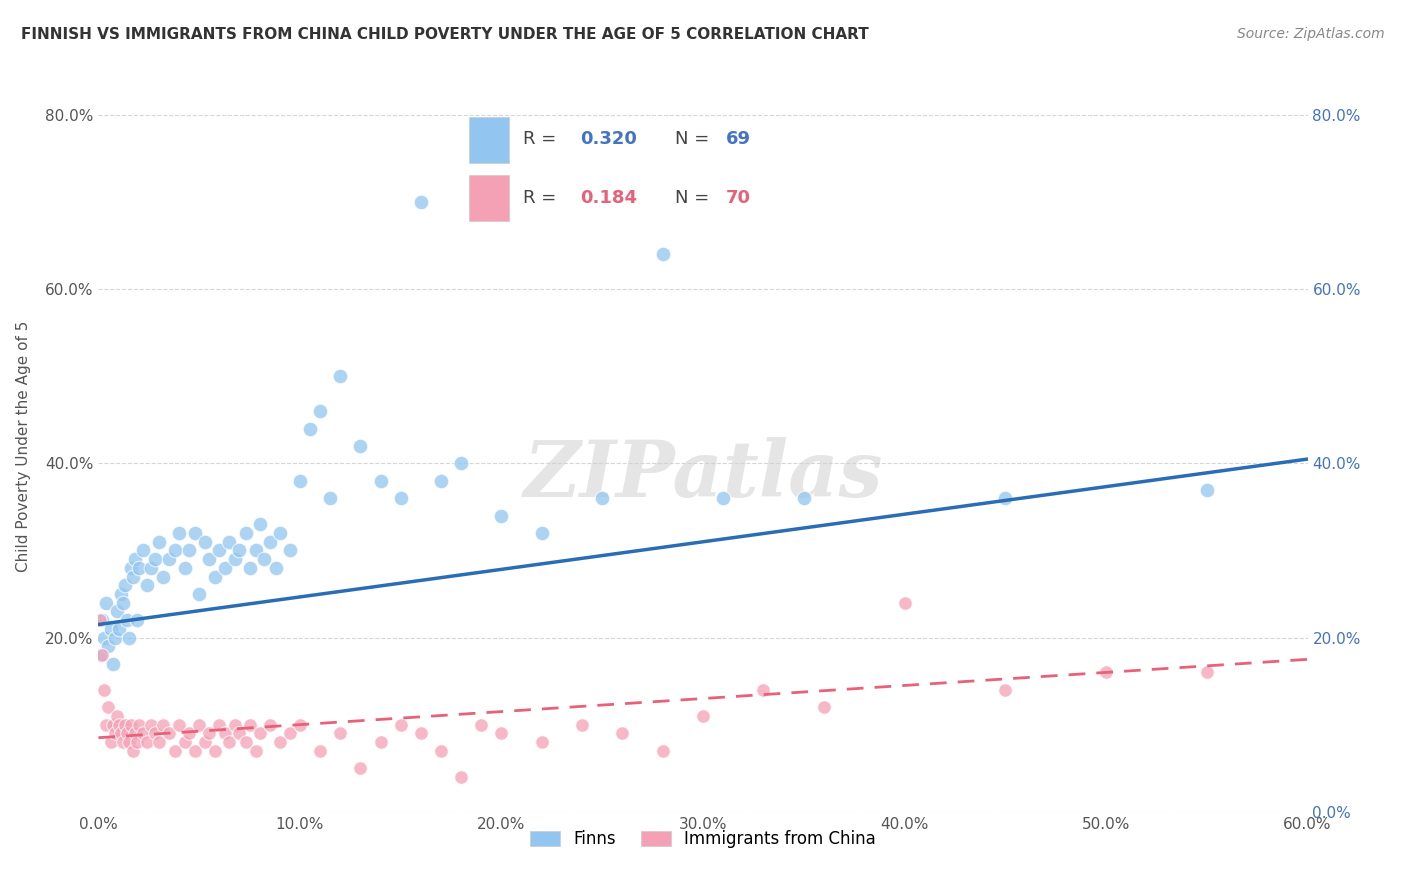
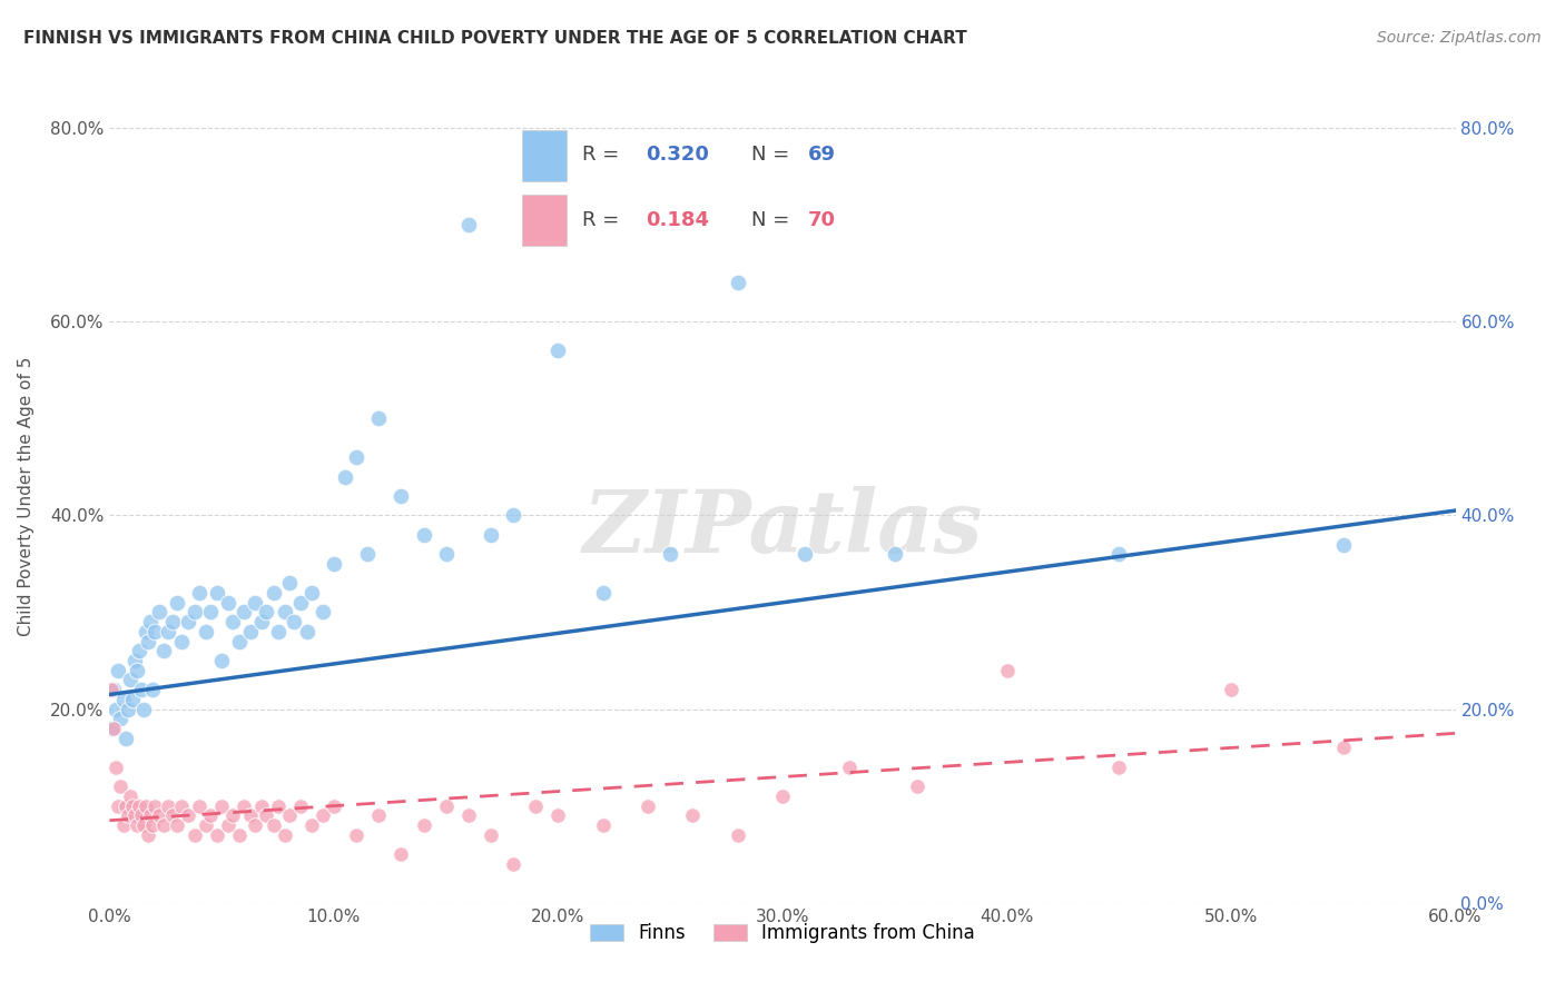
Finns/10.0%: 38% -> 35%
Finns/20.0%: 34% -> 57%
Immigrants from China/50.0%: 16% -> 22%
